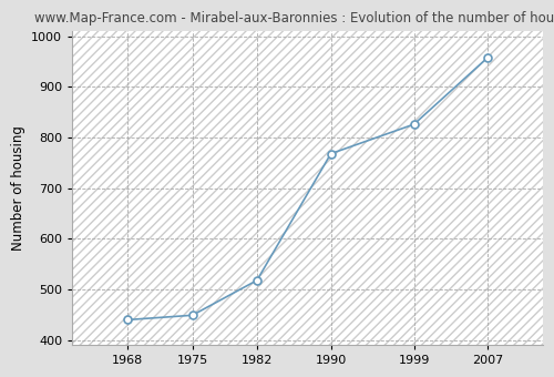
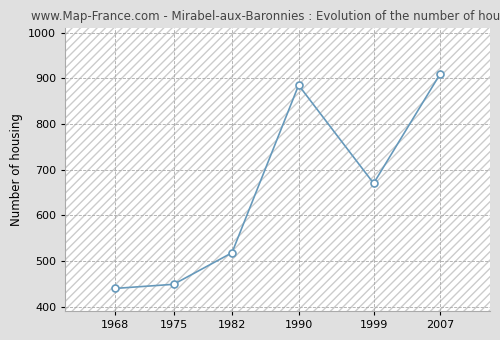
1990: 768 -> 885
1999: 826 -> 670
2007: 958 -> 910
